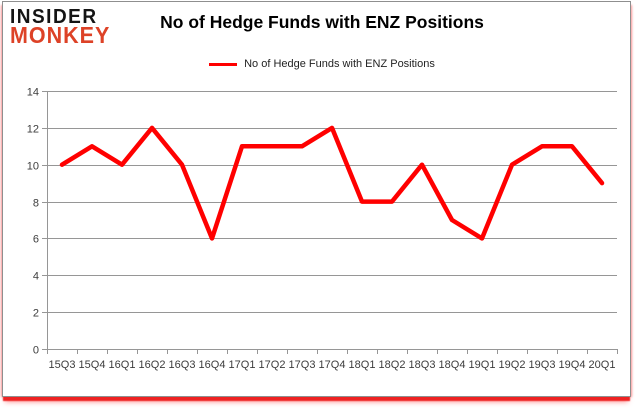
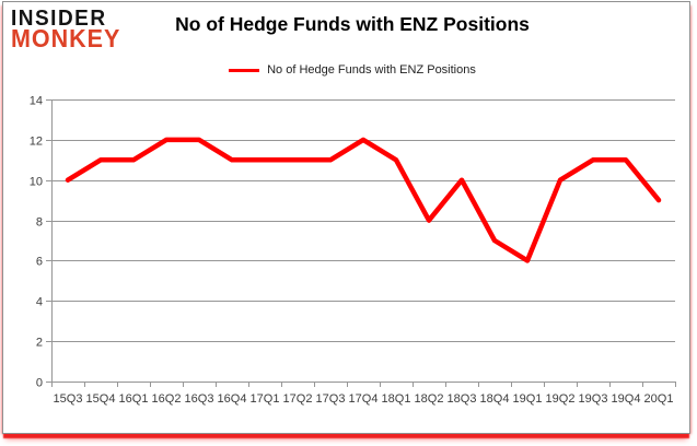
16Q1: 10 -> 11
16Q3: 10 -> 12
16Q4: 6 -> 11
18Q1: 8 -> 11
